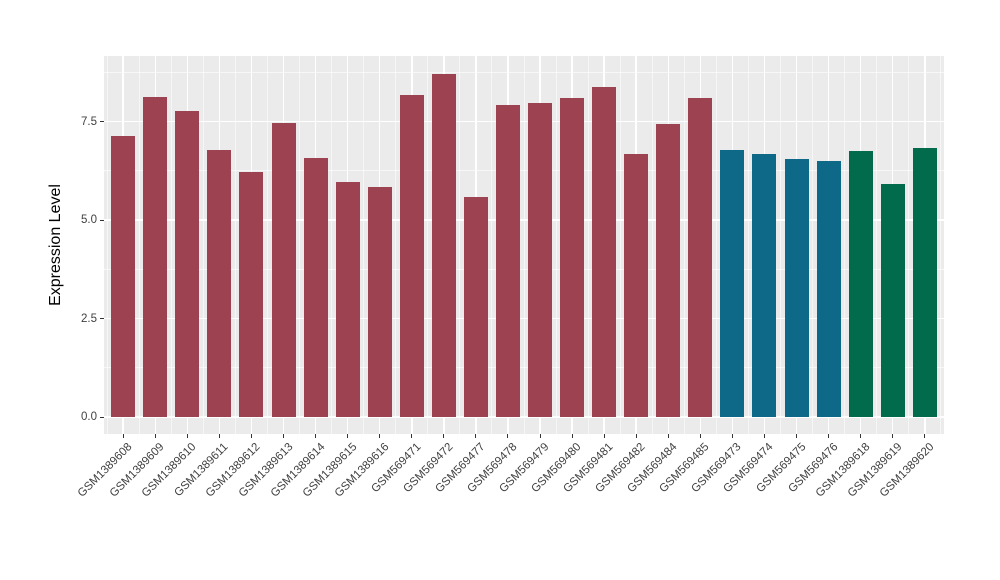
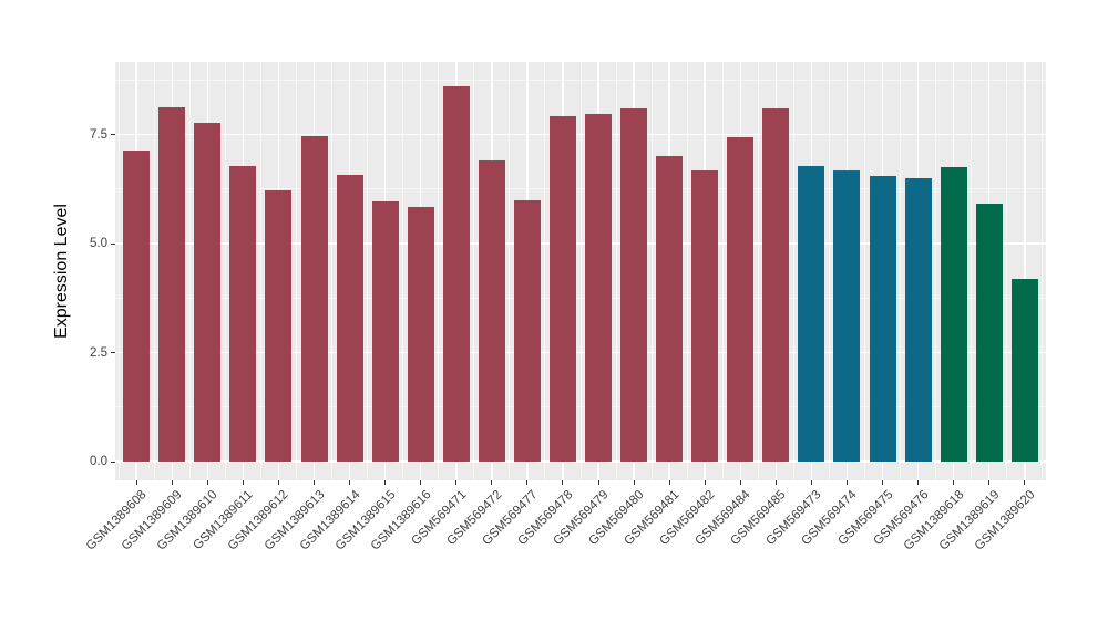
GSM569471: 8.2 -> 8.6
GSM569472: 8.7 -> 6.9
GSM569477: 5.6 -> 6.0
GSM569481: 8.4 -> 7.0
GSM1389620: 6.8 -> 4.2
